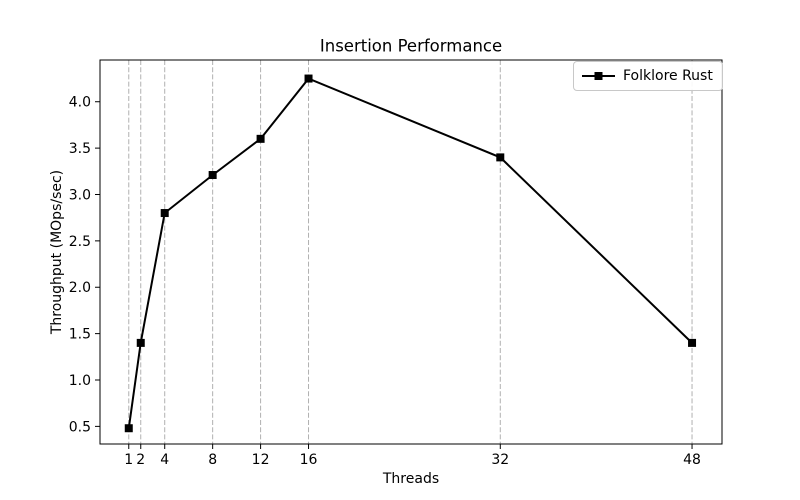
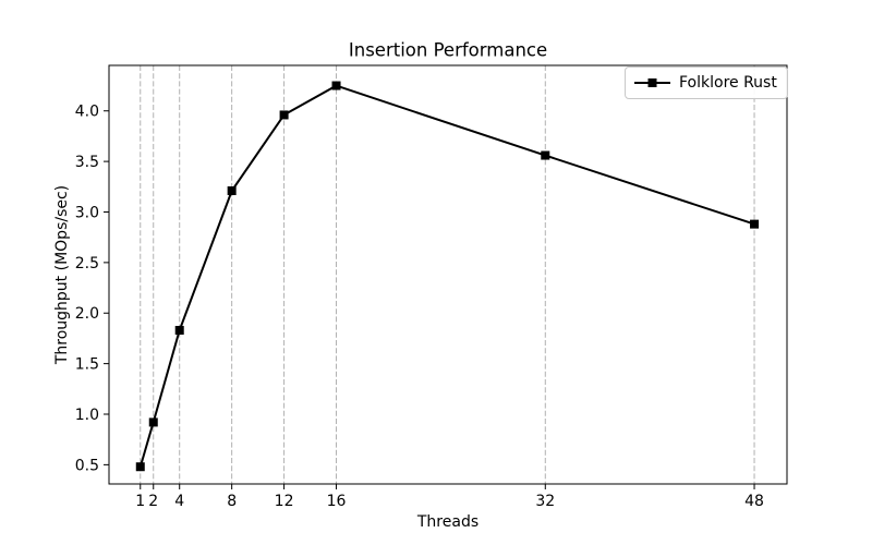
2: 1.4 -> 0.9
4: 2.8 -> 1.8
12: 3.6 -> 4.0
32: 3.4 -> 3.6
48: 1.4 -> 2.9
